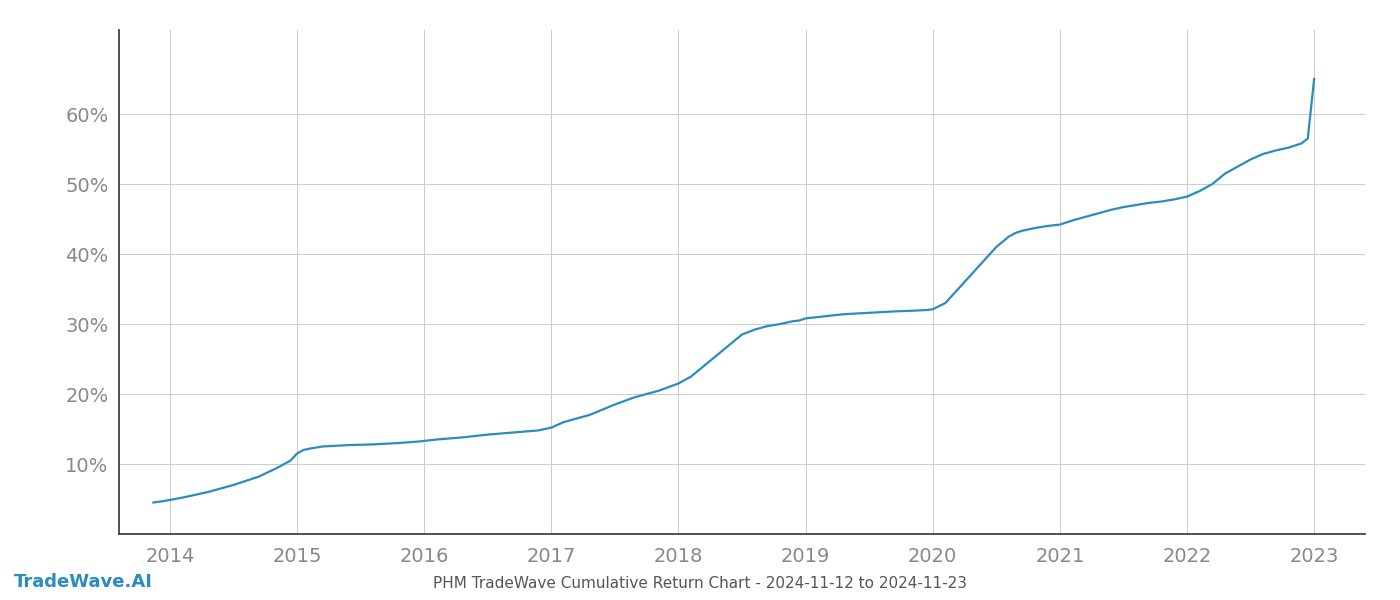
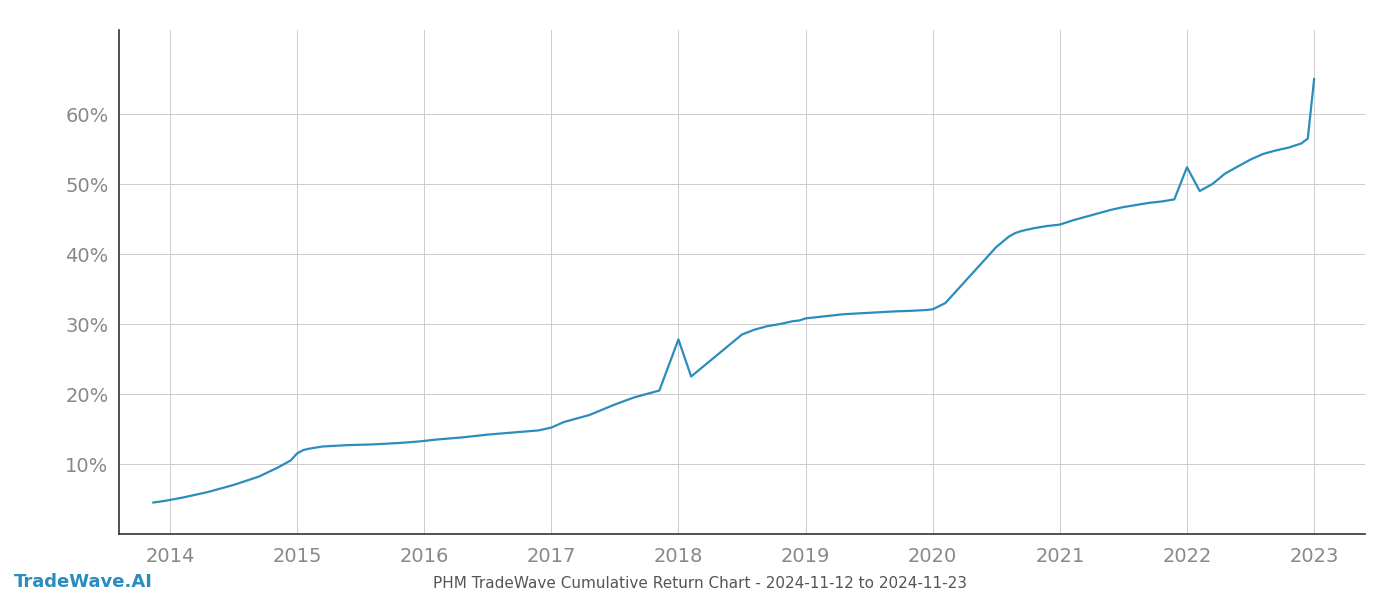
2018: 21.5% -> 27.8%
2022: 48.2% -> 52.4%
